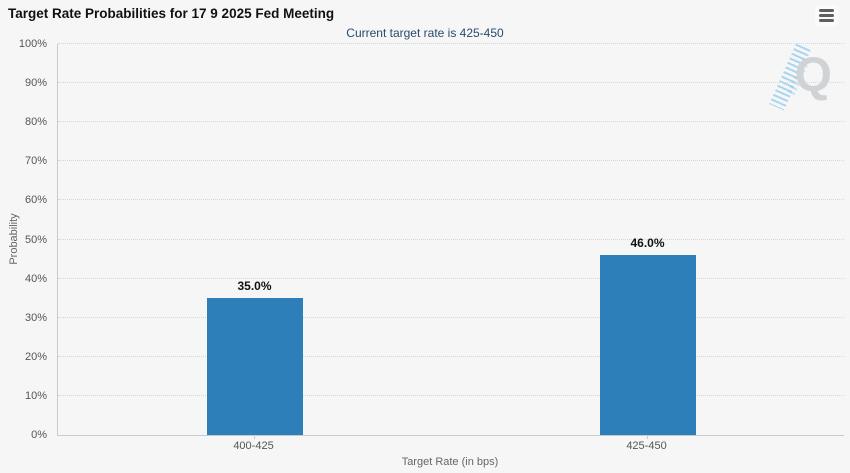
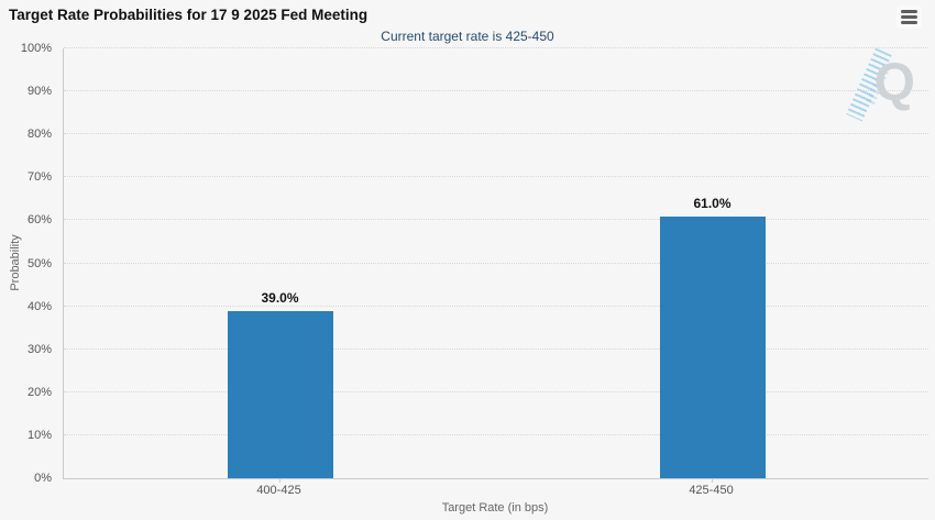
400-425: 35.0% -> 39.0%
425-450: 46.0% -> 61.0%
